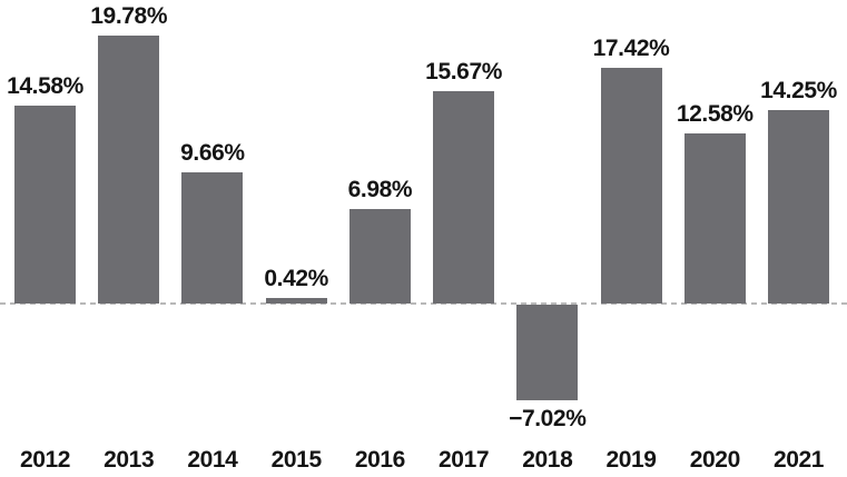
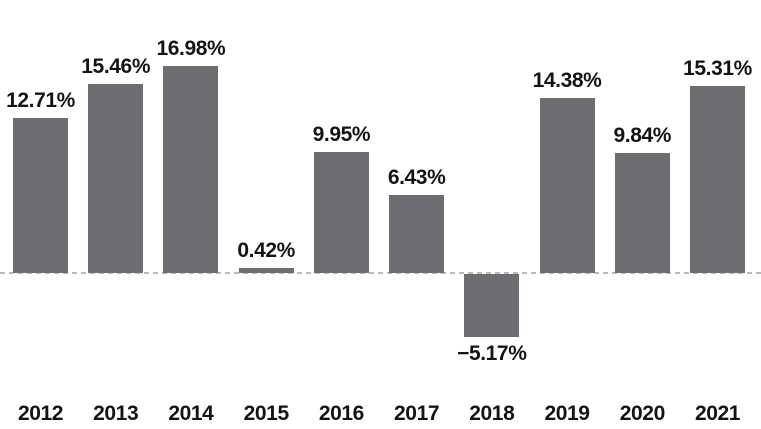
2012: 14.58% -> 12.71%
2013: 19.78% -> 15.46%
2014: 9.66% -> 16.98%
2016: 6.98% -> 9.95%
2017: 15.67% -> 6.43%
2018: −7.02% -> −5.17%
2019: 17.42% -> 14.38%
2020: 12.58% -> 9.84%
2021: 14.25% -> 15.31%
